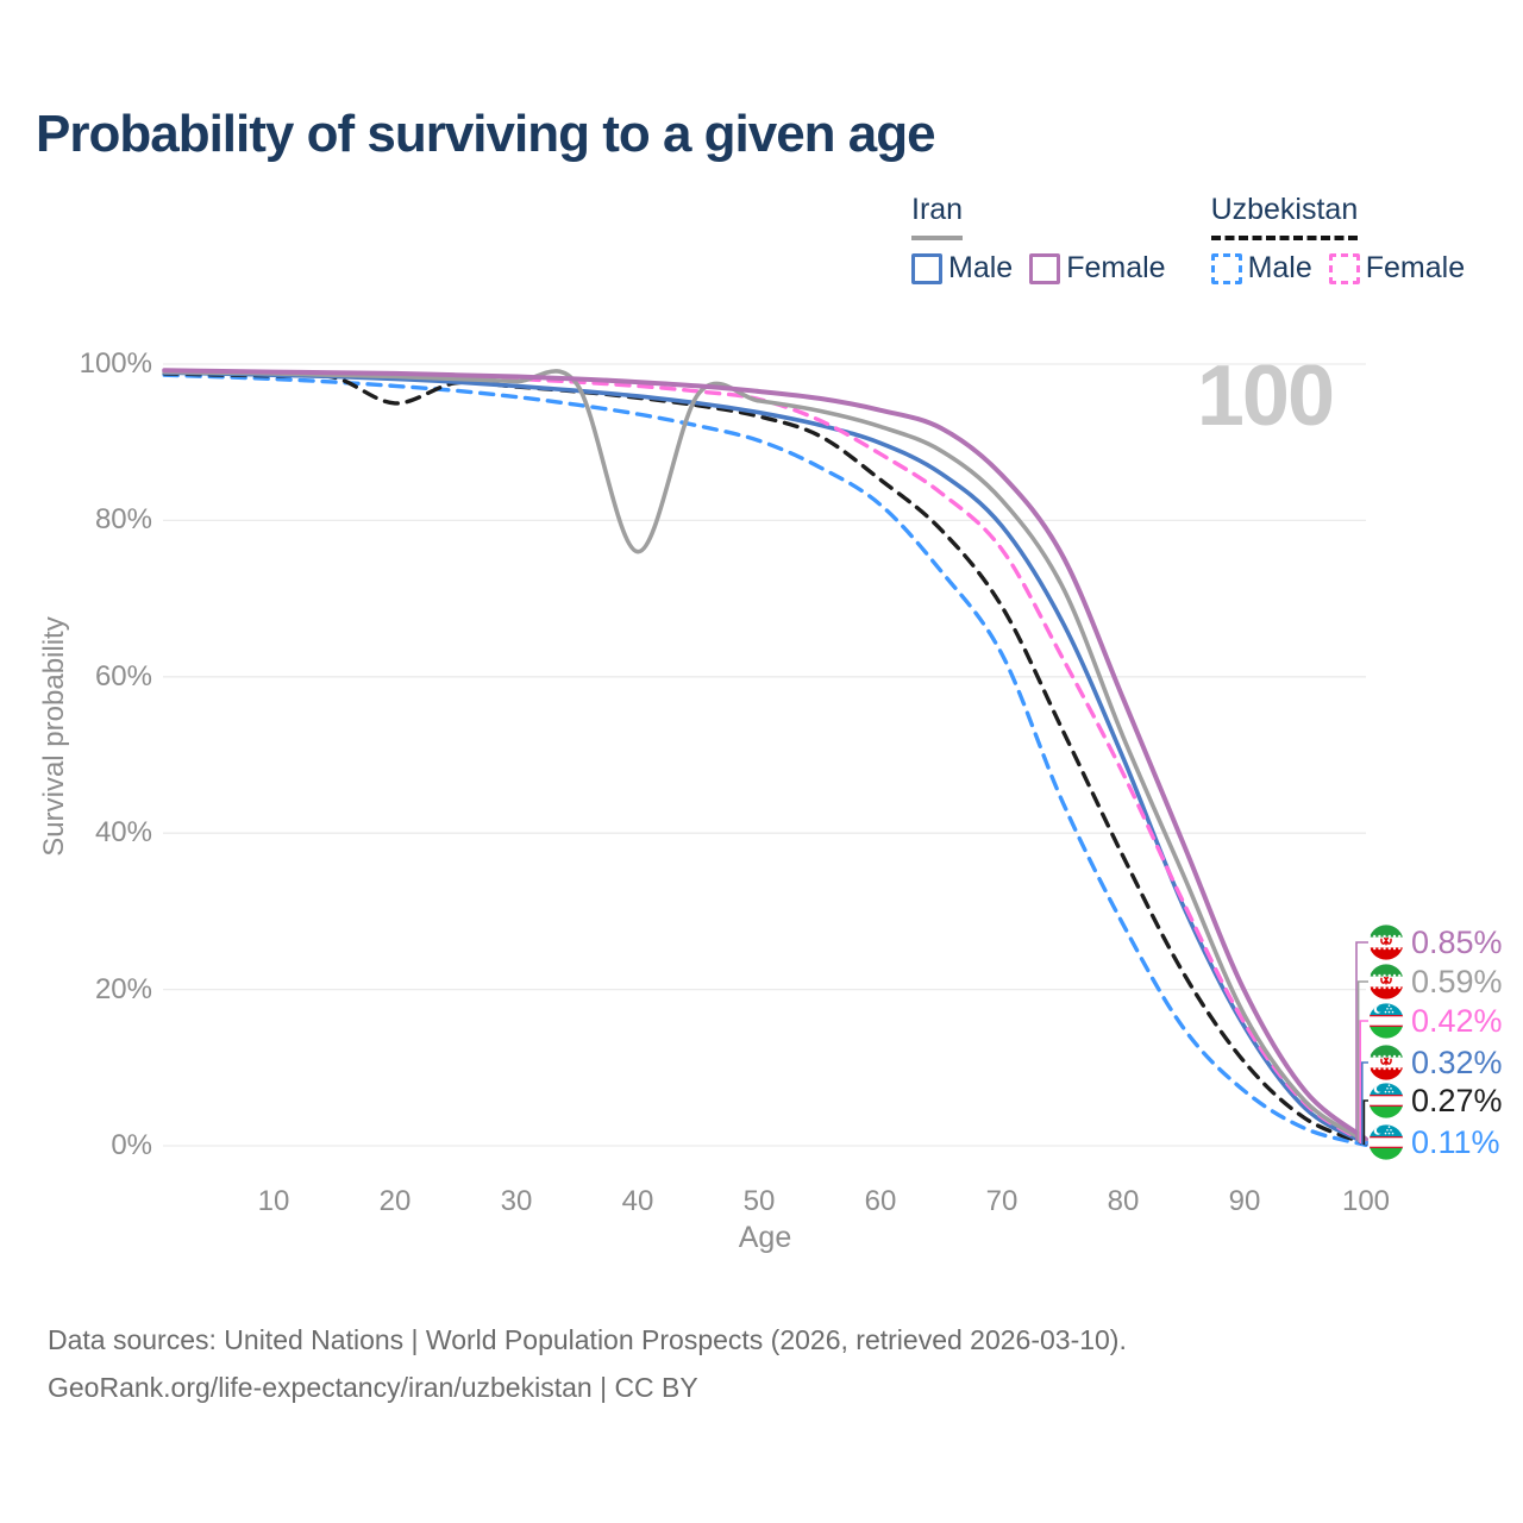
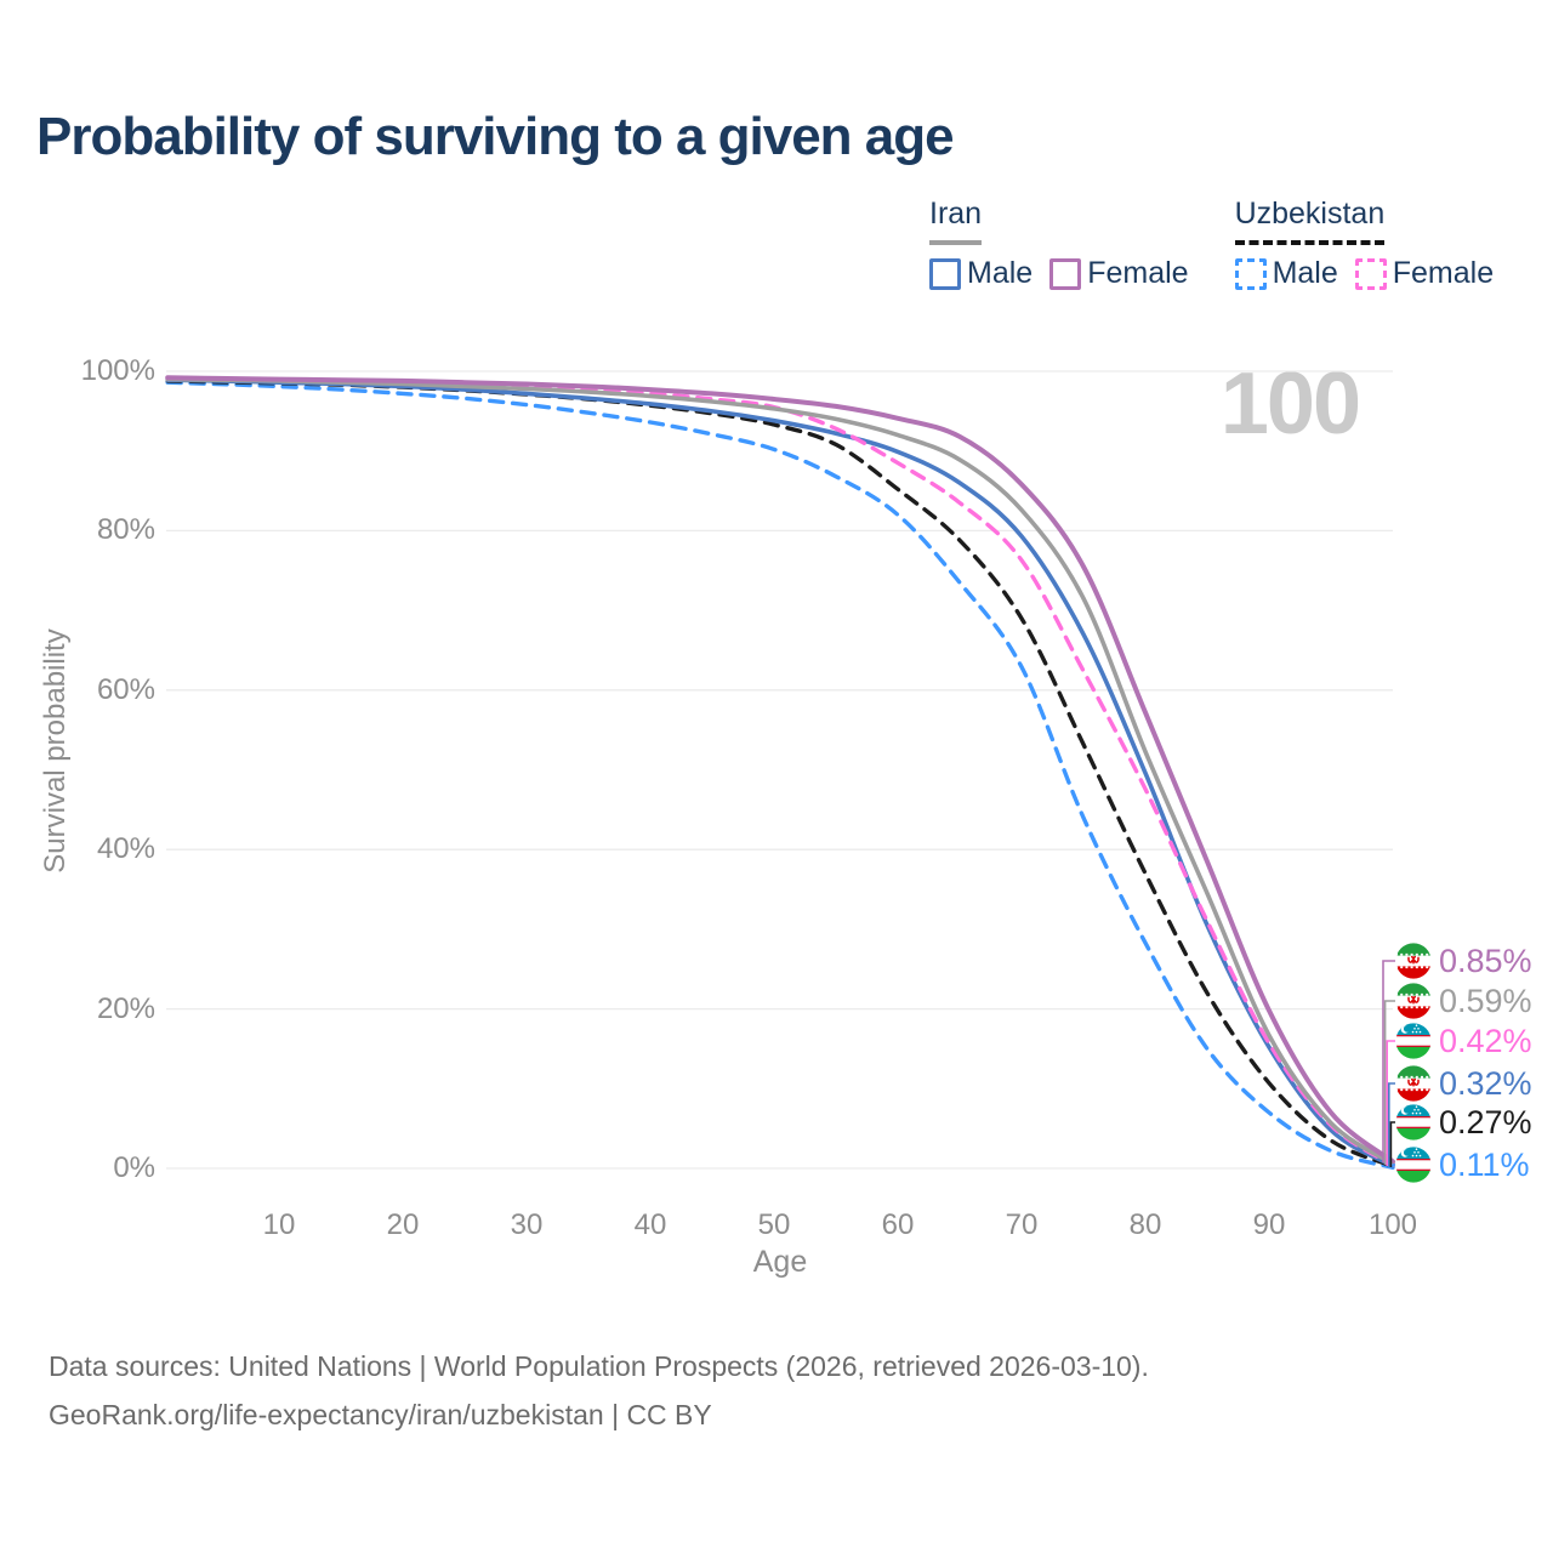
Uzbekistan/20: 95% -> 98%
Iran/40: 76% -> 97%
